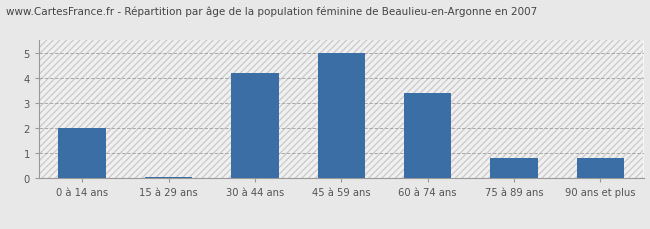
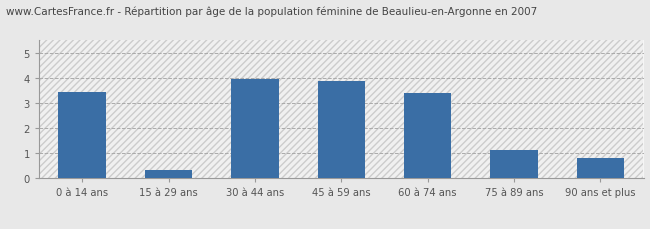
0 à 14 ans: 2.00 -> 3.45
15 à 29 ans: 0.07 -> 0.35
30 à 44 ans: 4.20 -> 3.95
45 à 59 ans: 5.00 -> 3.90
75 à 89 ans: 0.80 -> 1.15
